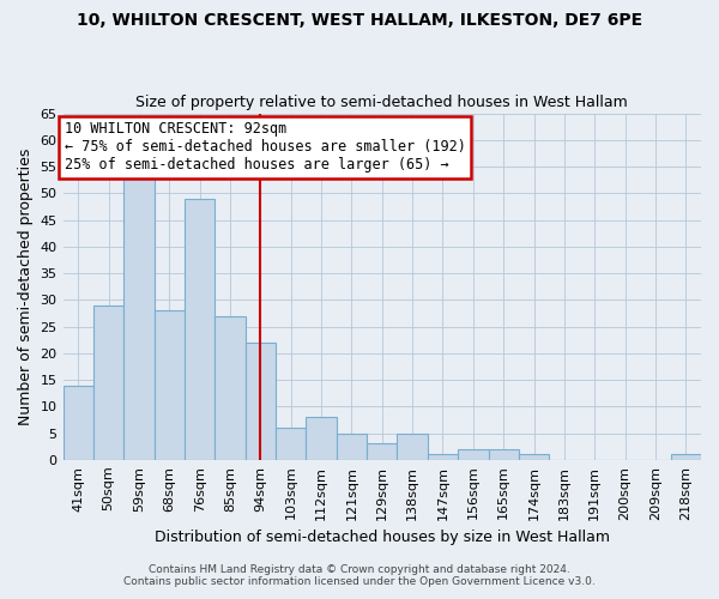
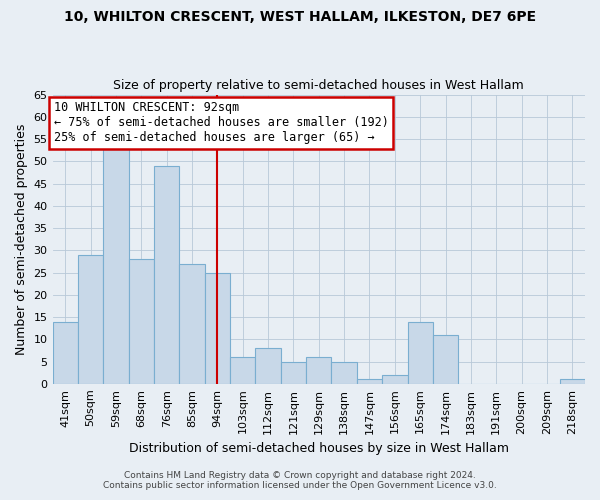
94sqm: 22 -> 25
129sqm: 3 -> 6
165sqm: 2 -> 14
174sqm: 1 -> 11
